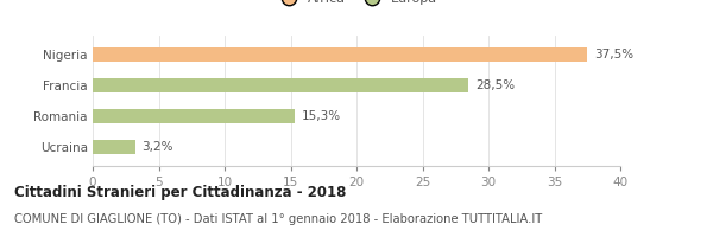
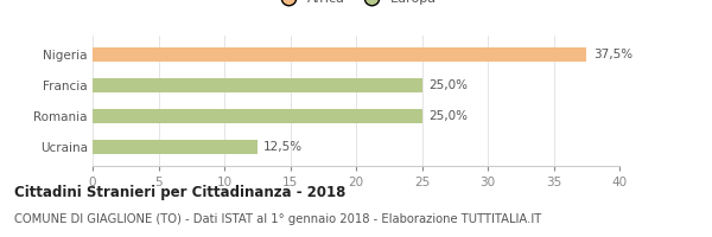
Francia: 28,5% -> 25,0%
Romania: 15,3% -> 25,0%
Ucraina: 3,2% -> 12,5%
